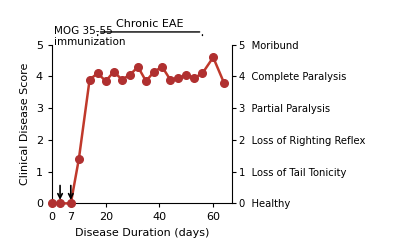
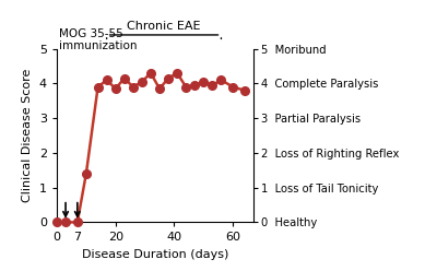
60: 4.60 -> 3.90
